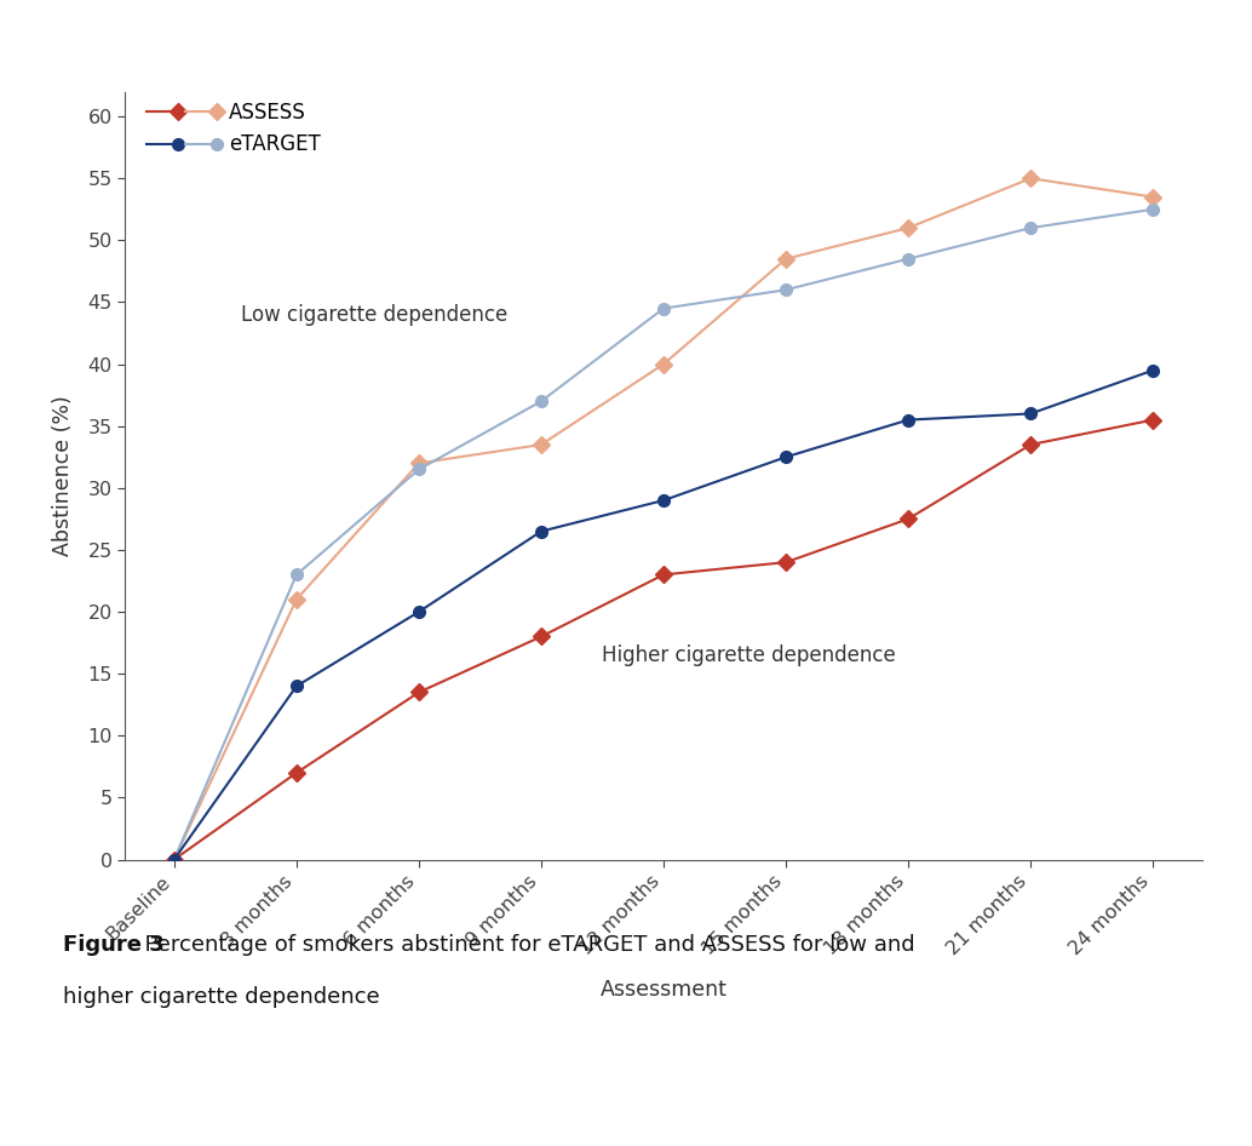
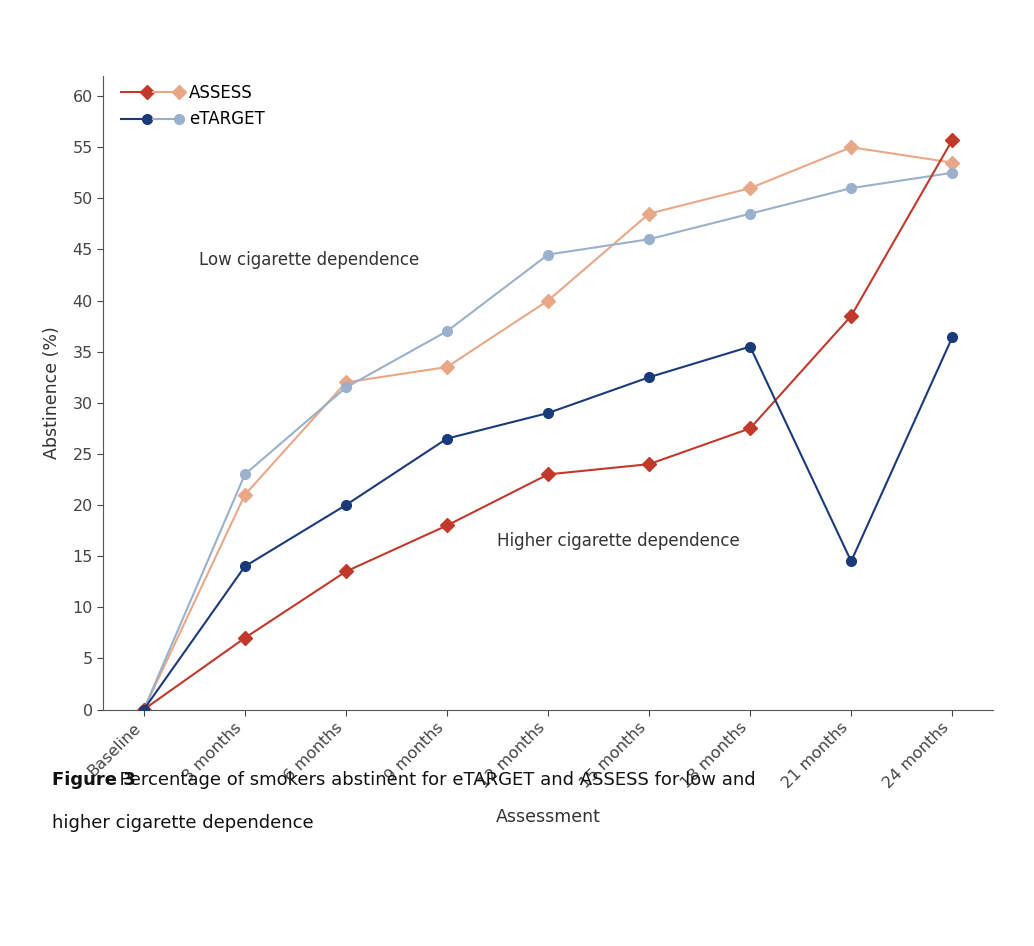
ASSESS/21 months: 33.5 -> 38.5
eTARGET/21 months: 36.0 -> 14.5
ASSESS/24 months: 35.5 -> 55.7
eTARGET/24 months: 39.5 -> 36.4
